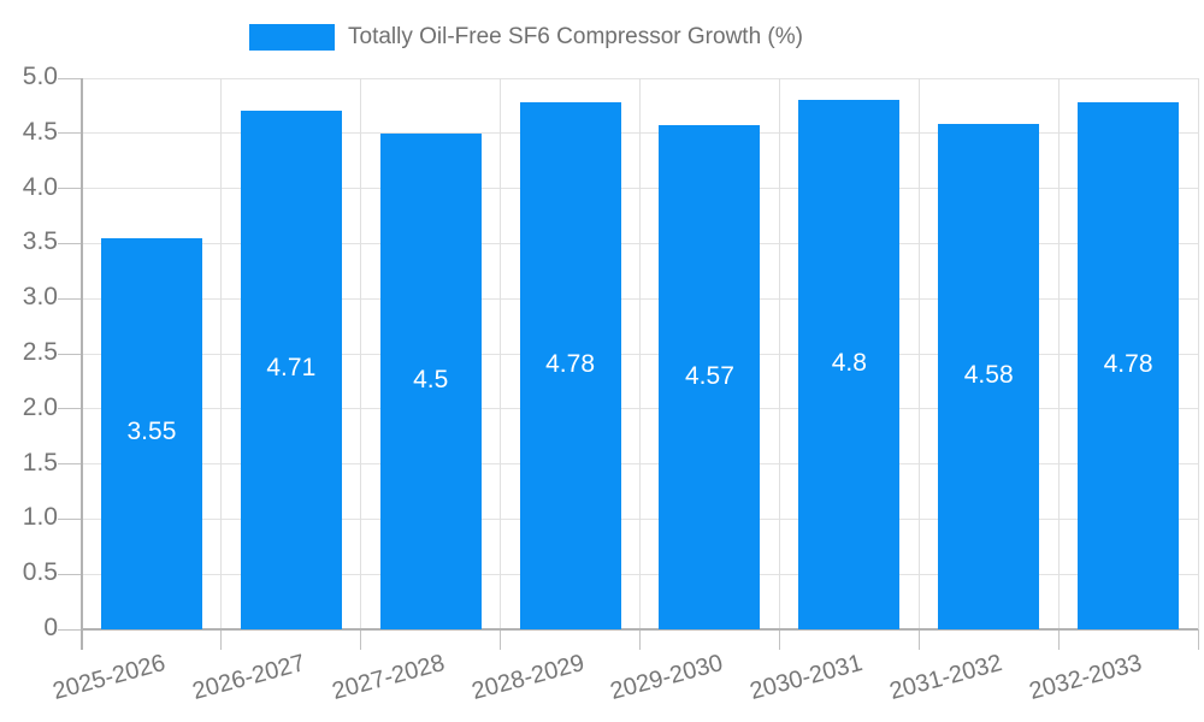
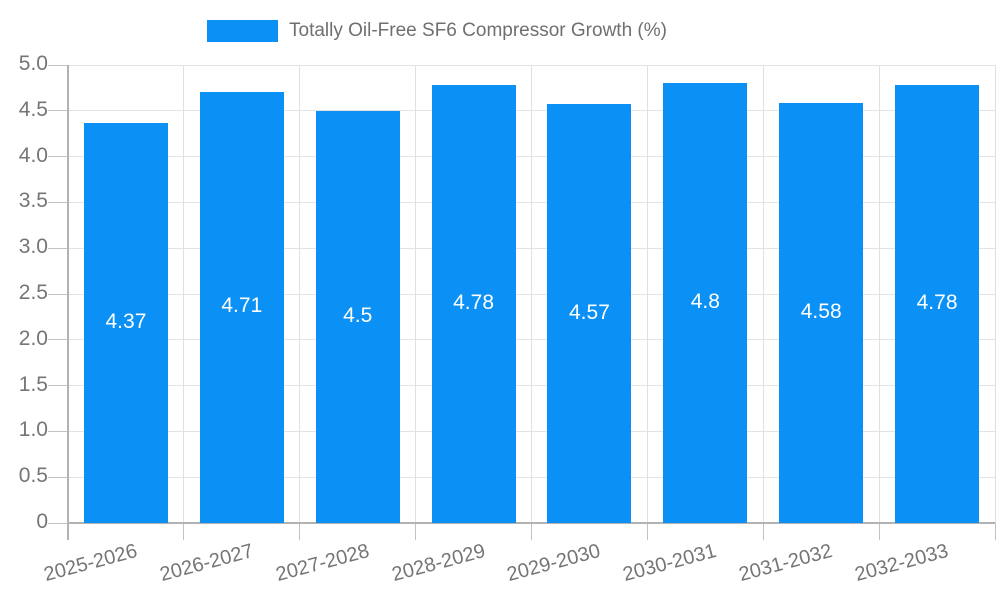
2025-2026: 3.55 -> 4.37
